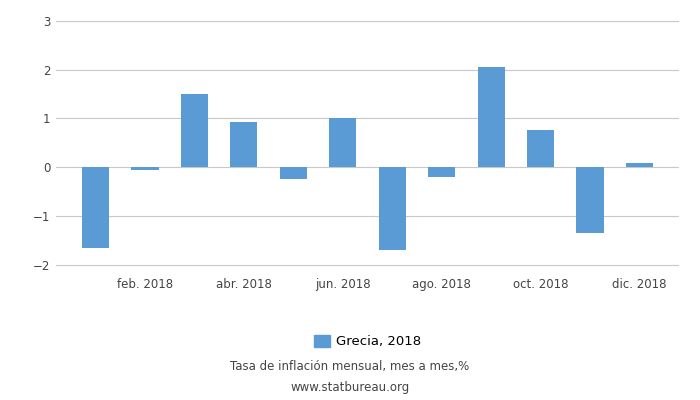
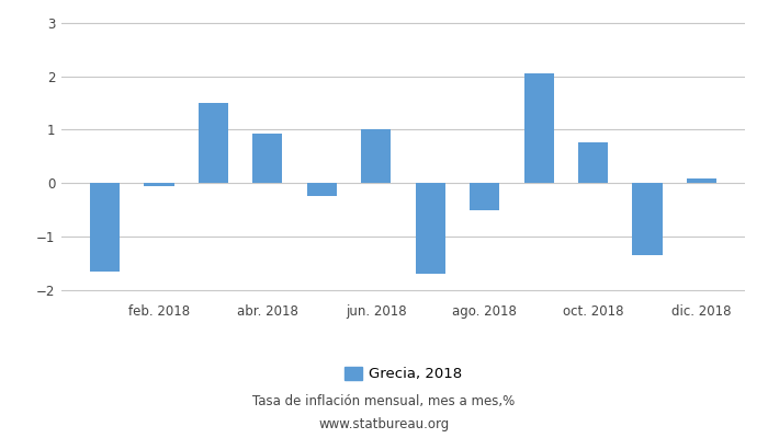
ago. 2018: -0.20 -> -0.50
